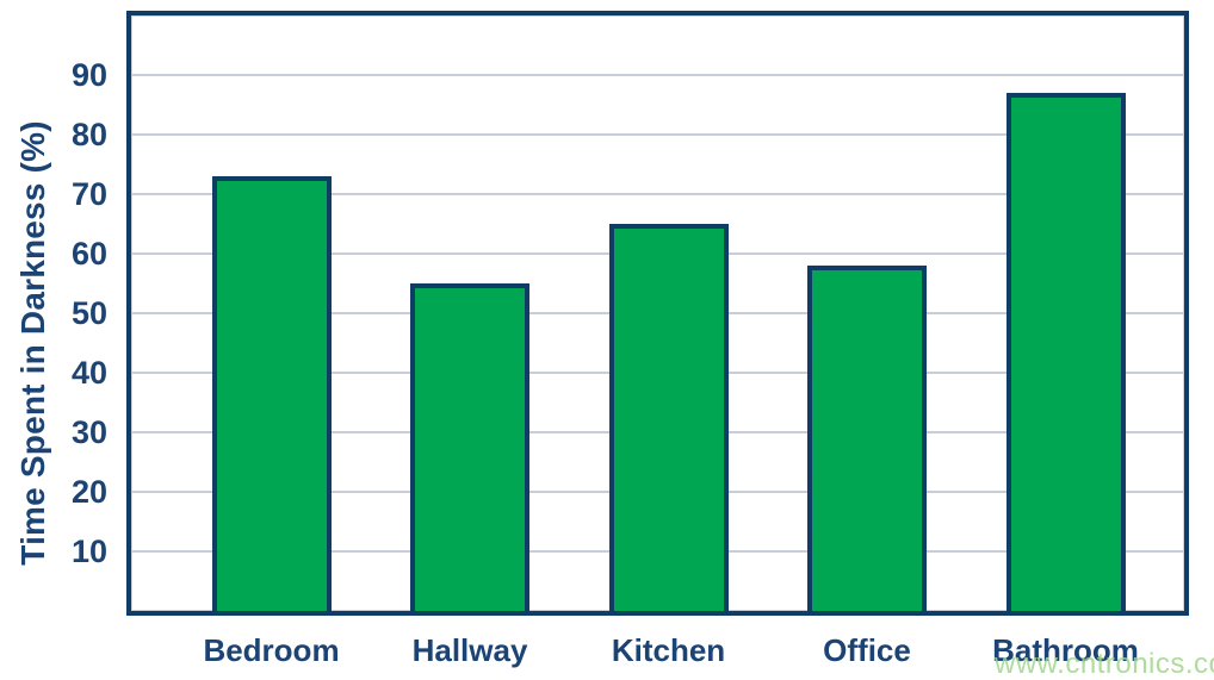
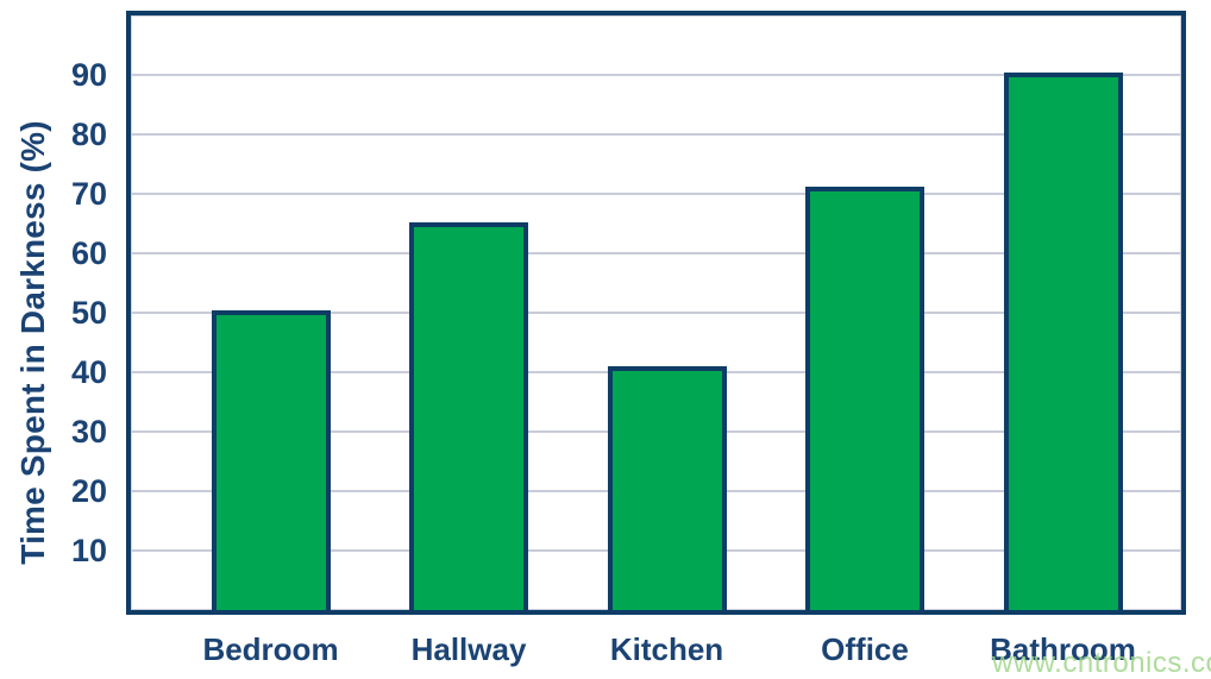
Bedroom: 73 -> 50
Hallway: 55 -> 65
Kitchen: 65 -> 41
Office: 58 -> 71
Bathroom: 87 -> 90
